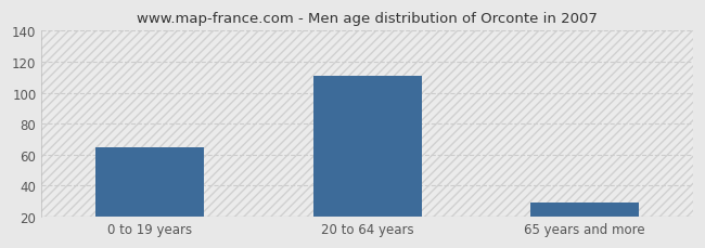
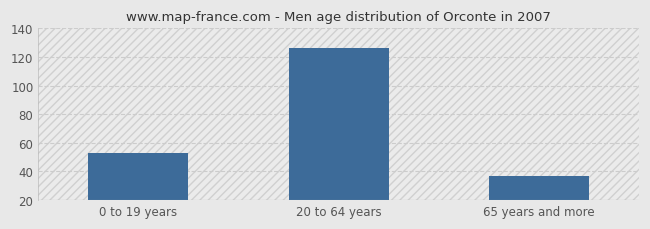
0 to 19 years: 65 -> 53
20 to 64 years: 111 -> 126
65 years and more: 29 -> 37
